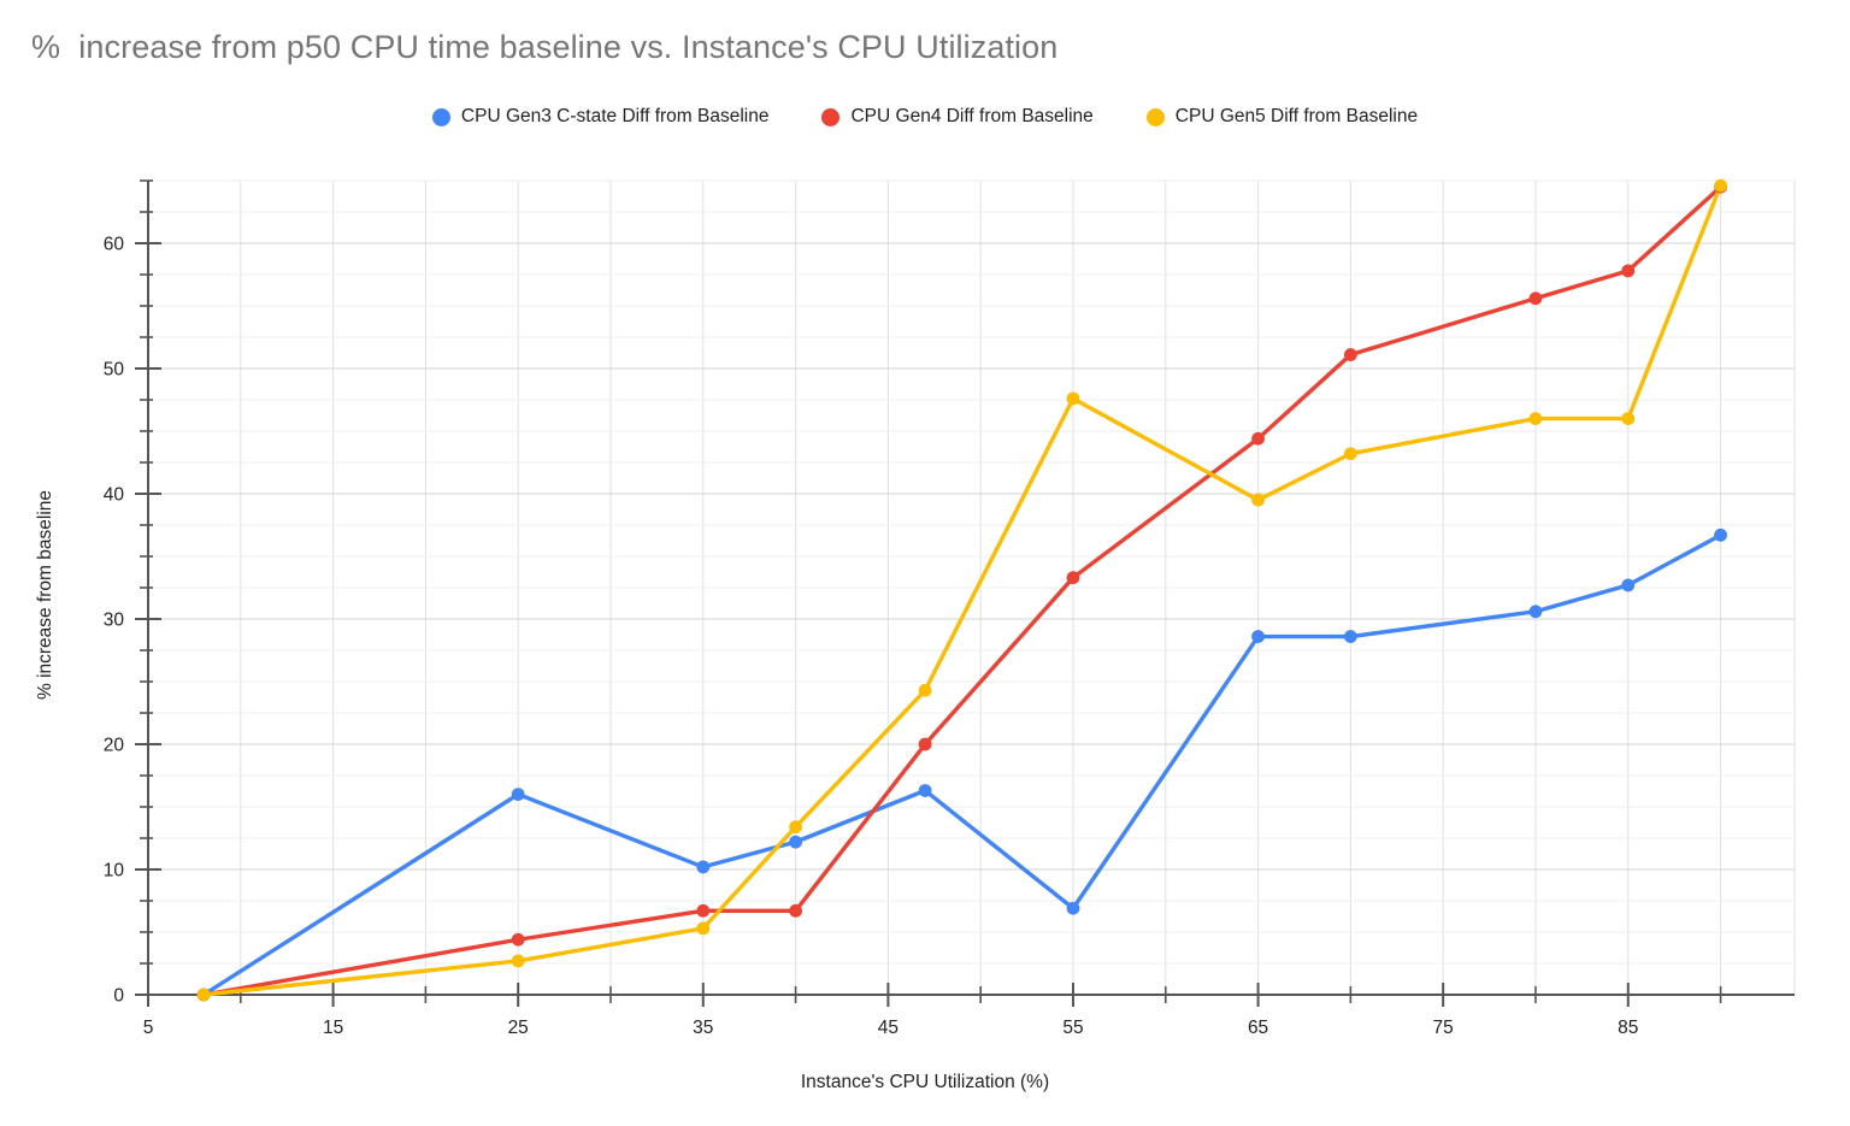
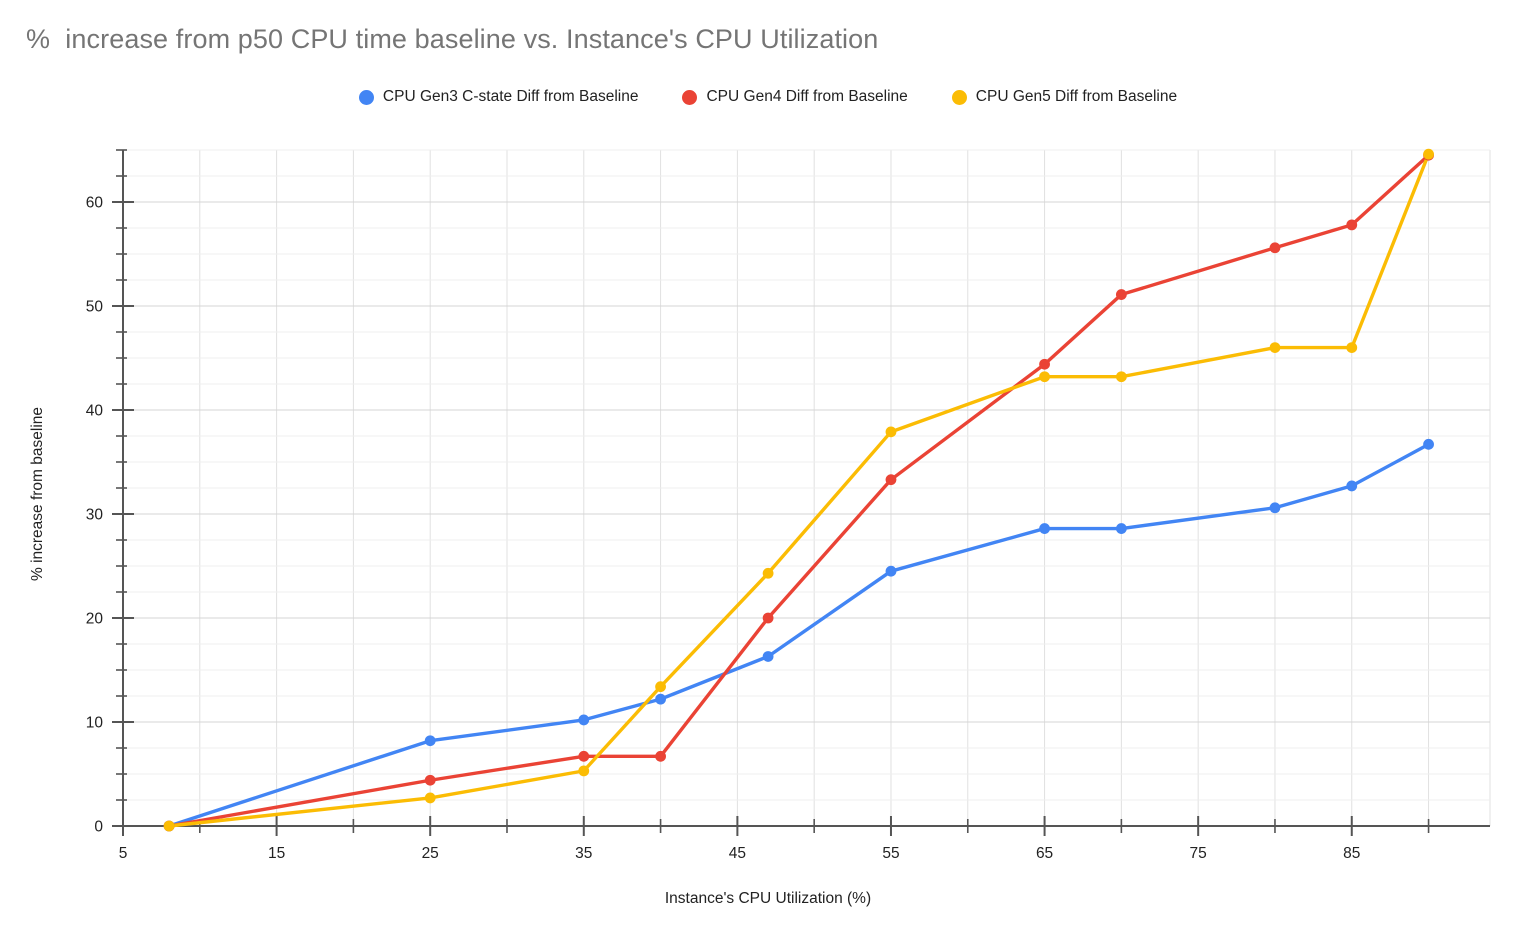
CPU Gen3 C-state Diff from Baseline/25: 16.0 -> 8.2
CPU Gen3 C-state Diff from Baseline/55: 6.9 -> 24.5
CPU Gen5 Diff from Baseline/55: 47.6 -> 37.9
CPU Gen5 Diff from Baseline/65: 39.5 -> 43.2
